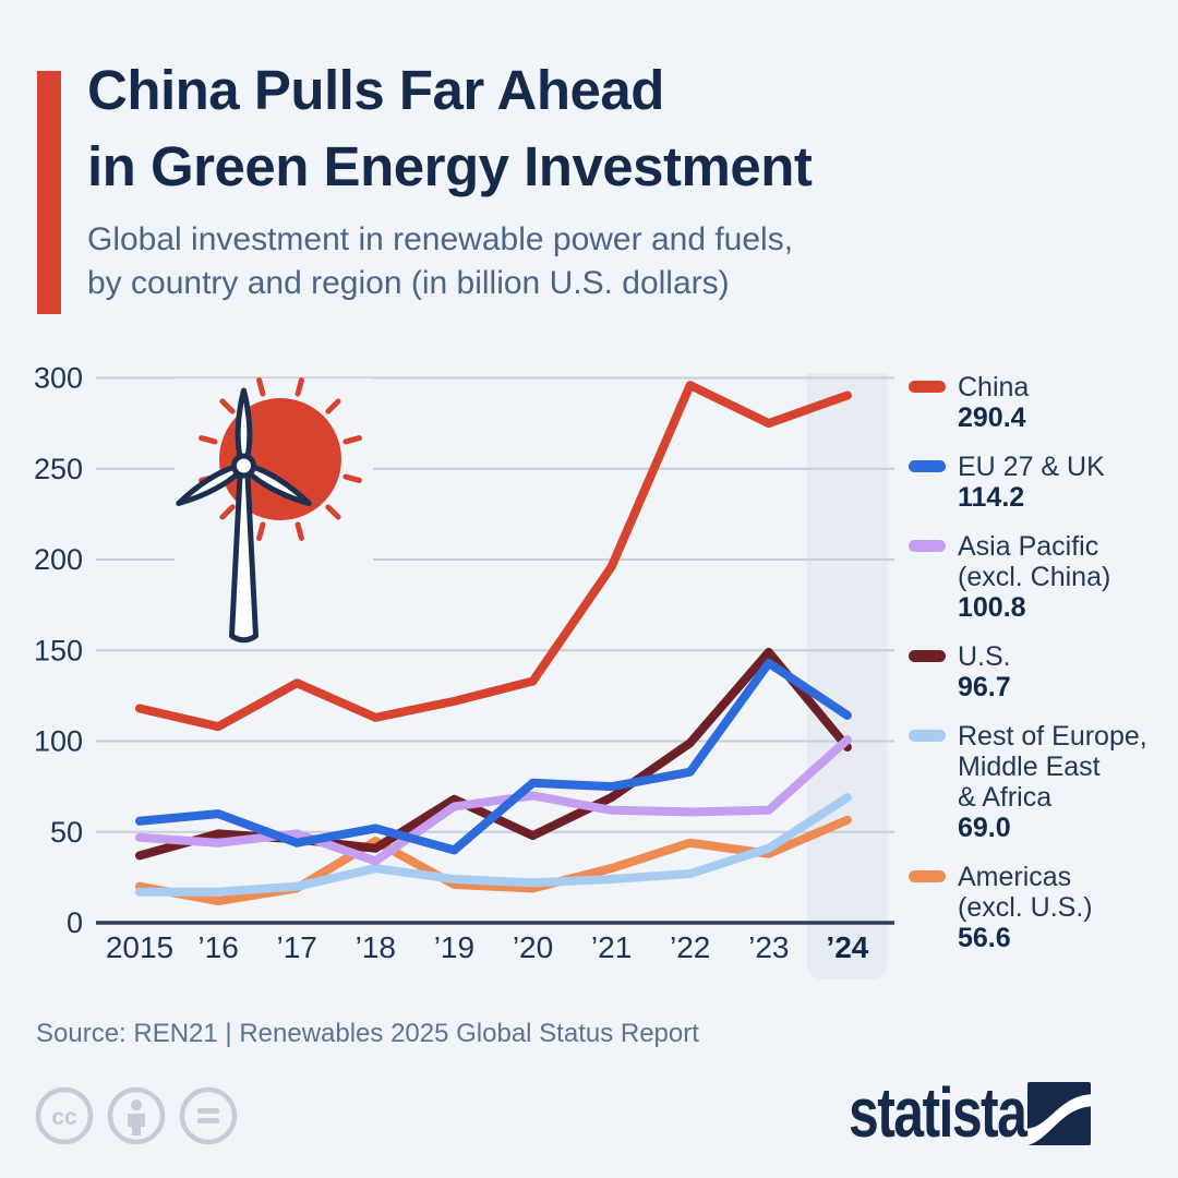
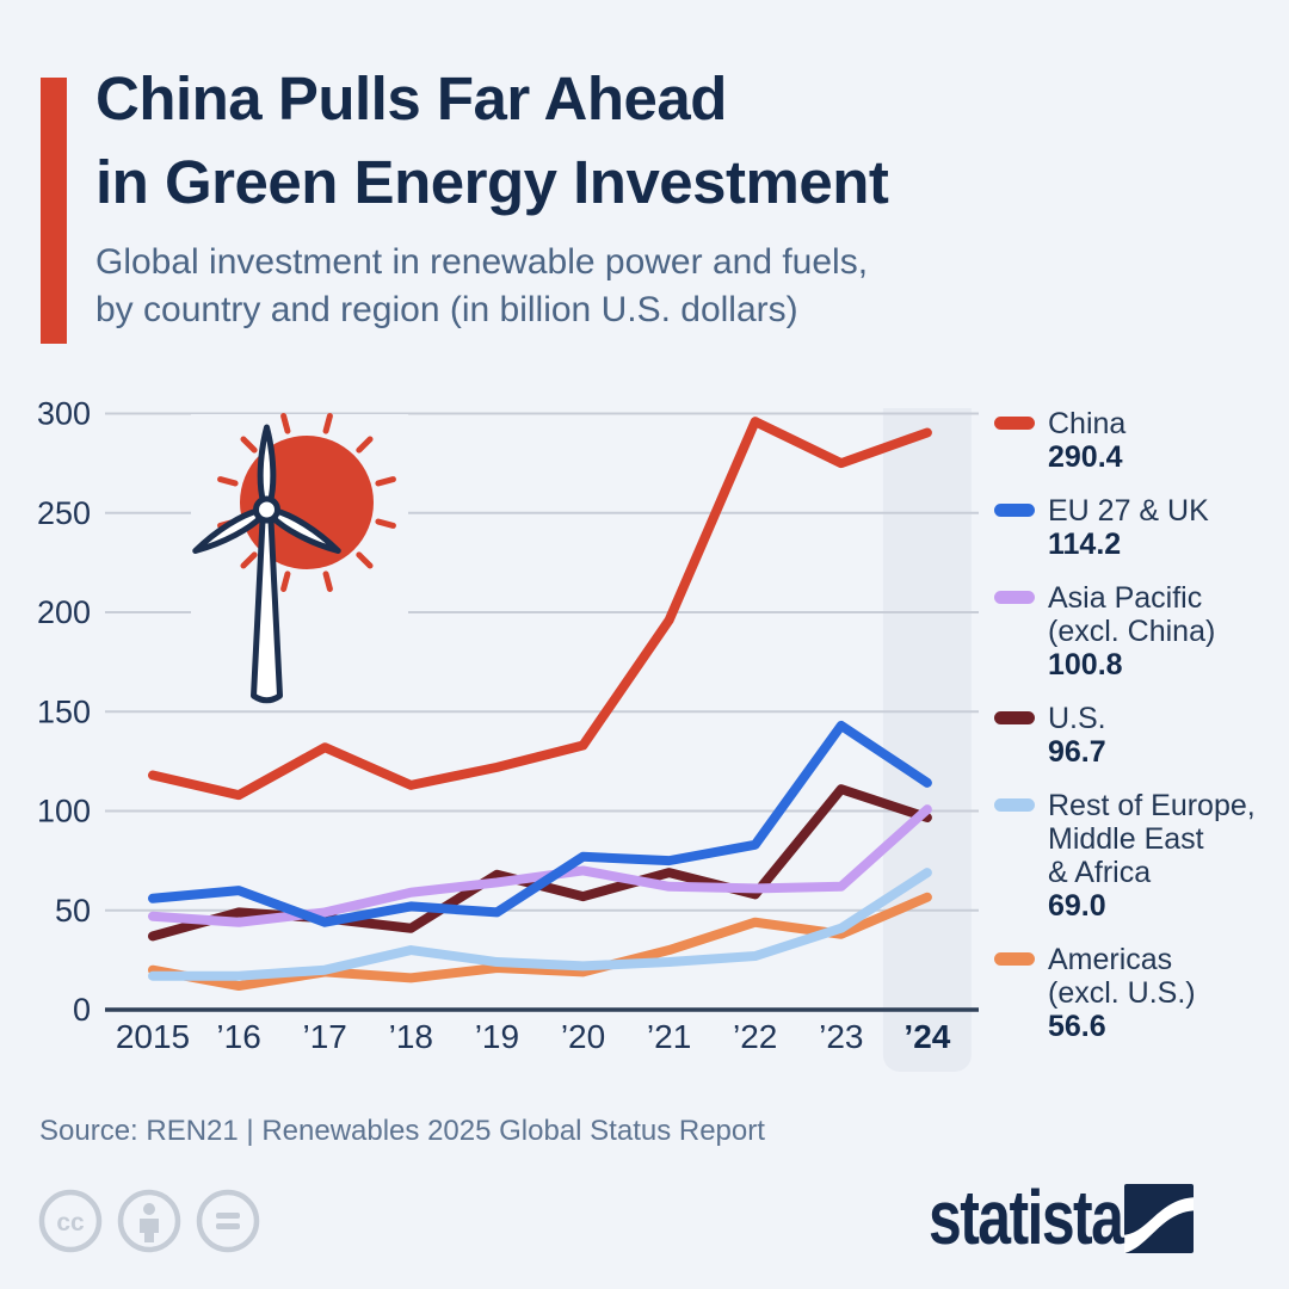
Asia Pacific (excl. China)/’18: 34 -> 59
Americas (excl. U.S.)/’18: 45 -> 16
EU 27 & UK/’19: 40 -> 49
U.S./’20: 48 -> 57
U.S./’22: 99 -> 58
U.S./’23: 149 -> 111
